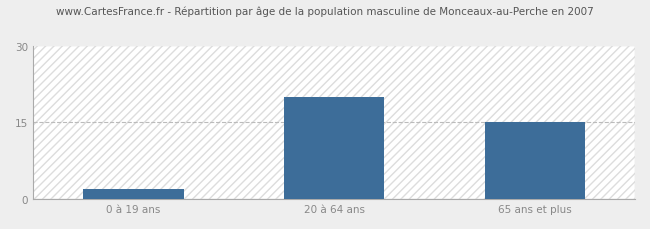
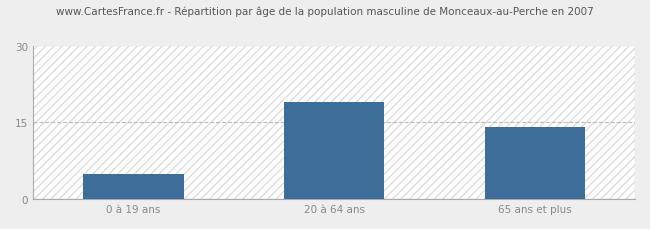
0 à 19 ans: 2 -> 5
20 à 64 ans: 20 -> 19
65 ans et plus: 15 -> 14
